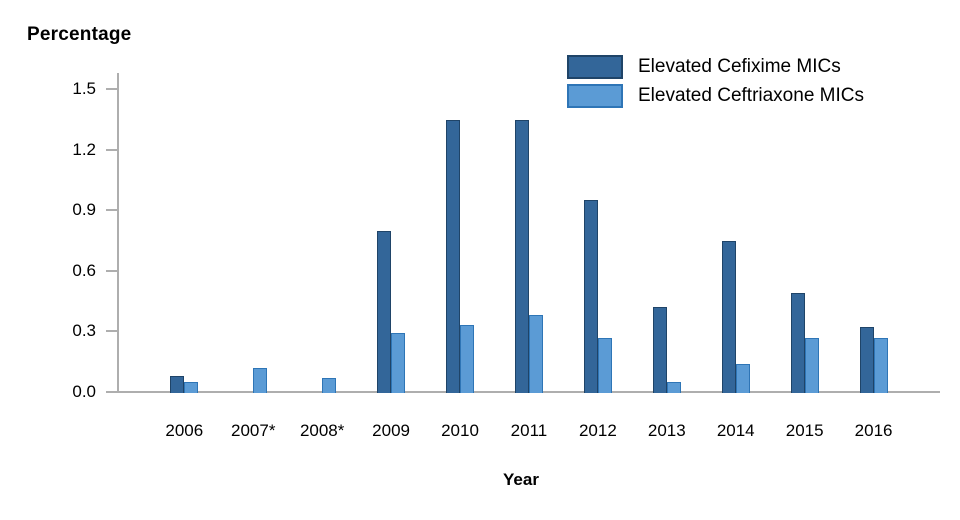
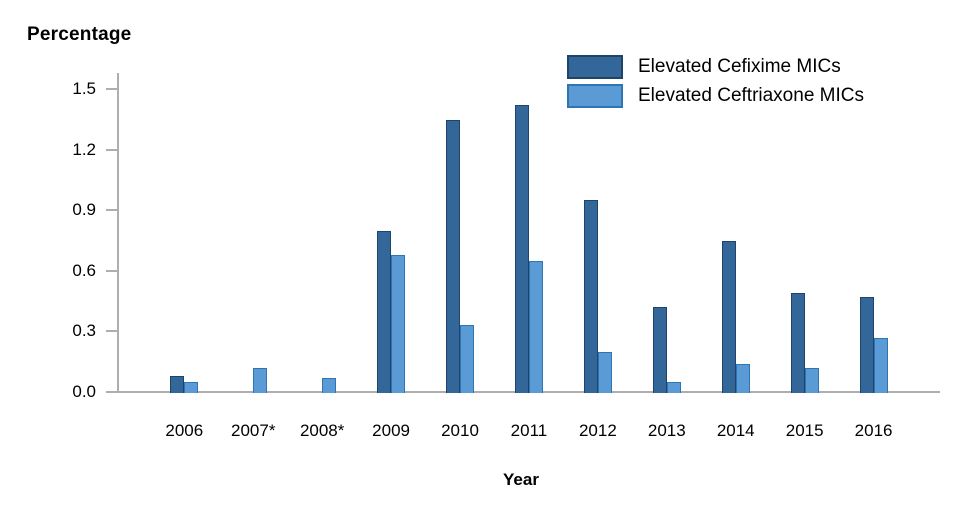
Elevated Ceftriaxone MICs/2009: 0.29 -> 0.68
Elevated Cefixime MICs/2011: 1.35 -> 1.42
Elevated Ceftriaxone MICs/2011: 0.38 -> 0.65
Elevated Ceftriaxone MICs/2012: 0.27 -> 0.20
Elevated Ceftriaxone MICs/2015: 0.27 -> 0.12
Elevated Cefixime MICs/2016: 0.32 -> 0.47
